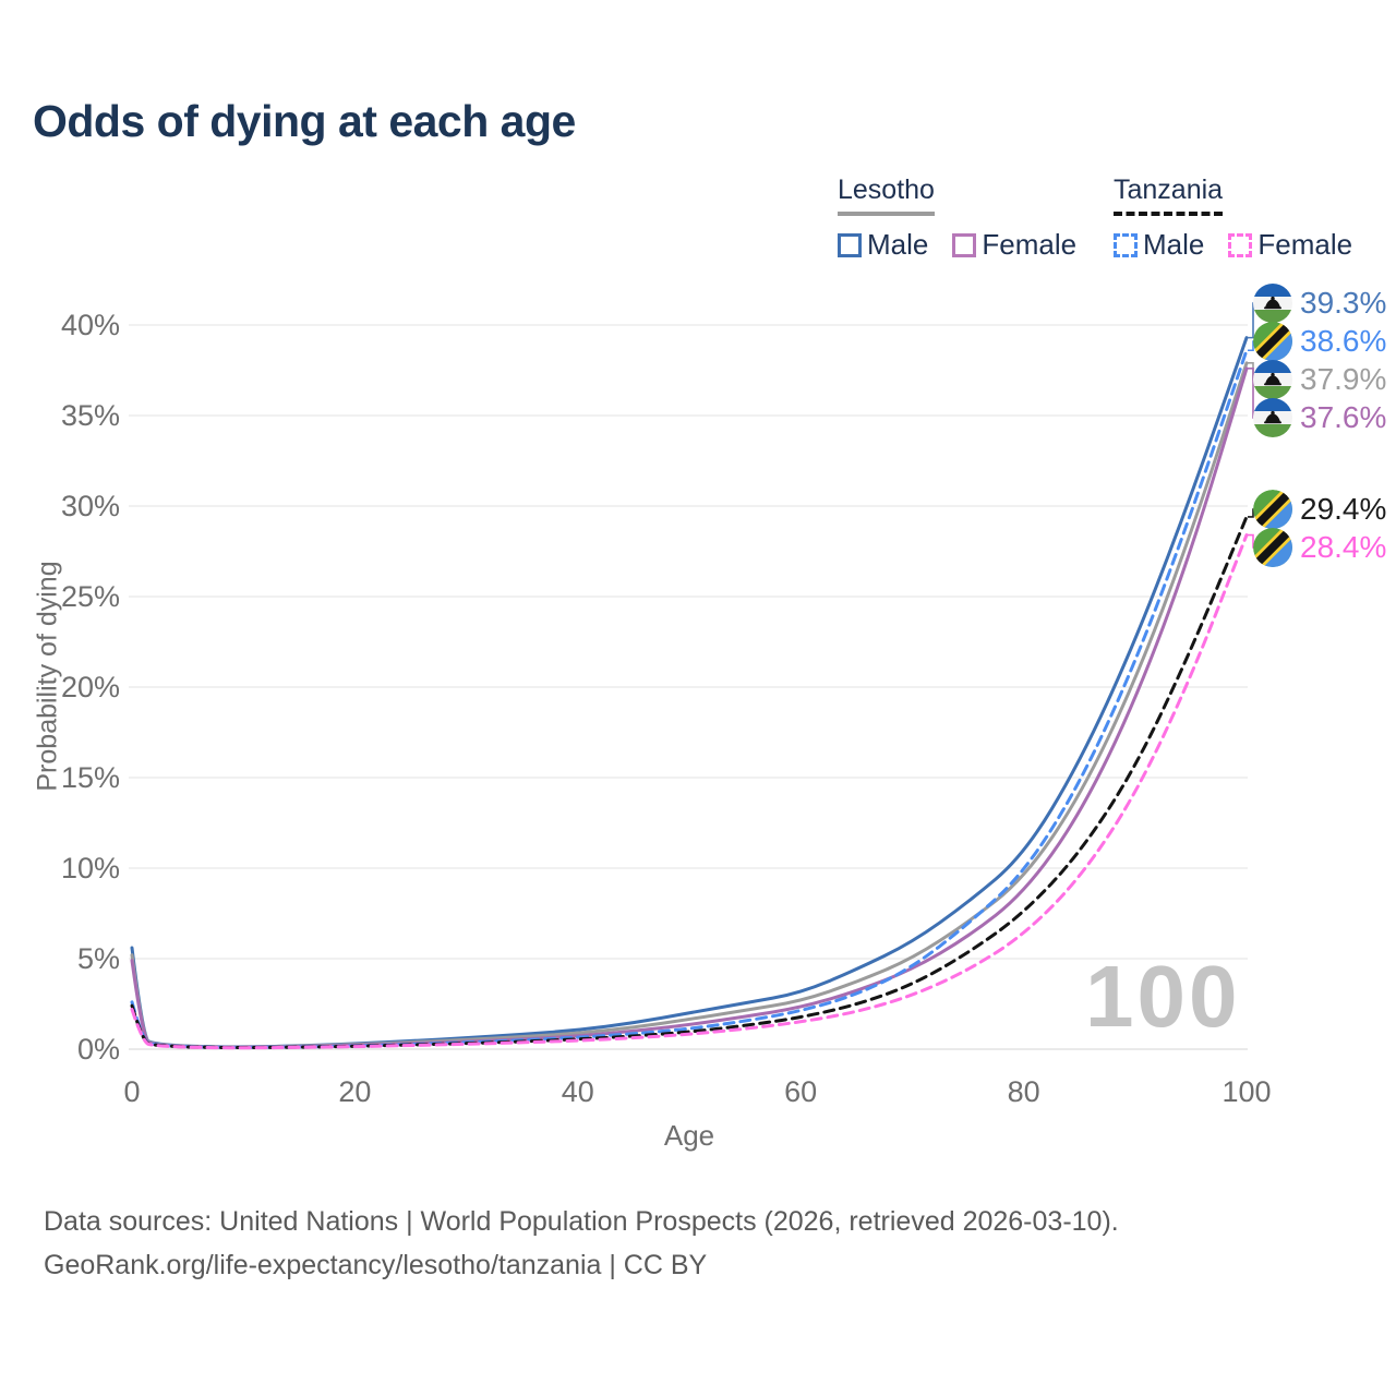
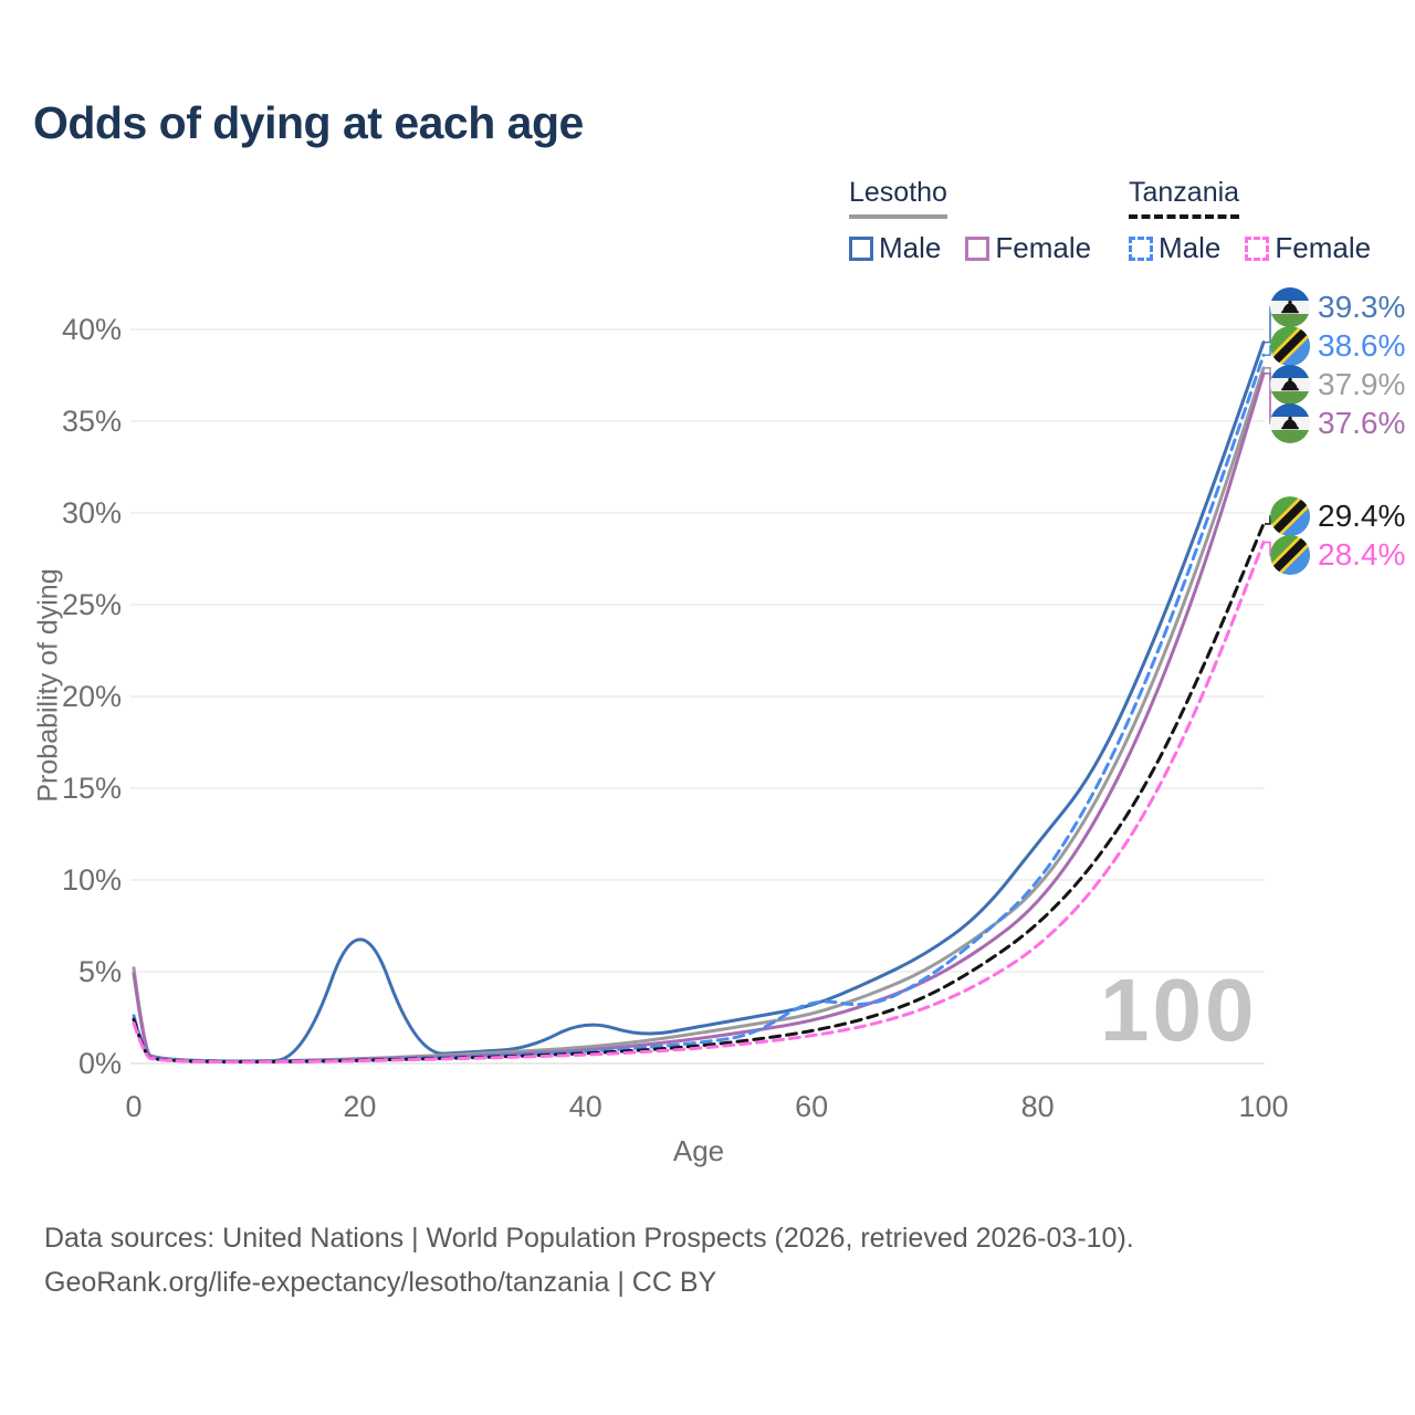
Lesotho Male/0: 5.6% -> 2.4%
Lesotho Male/20: 0.3% -> 8.9%
Lesotho Male/40: 1.1% -> 2.4%
Tanzania Male/60: 2.1% -> 3.6%
Lesotho Male/80: 10.7% -> 12.0%
